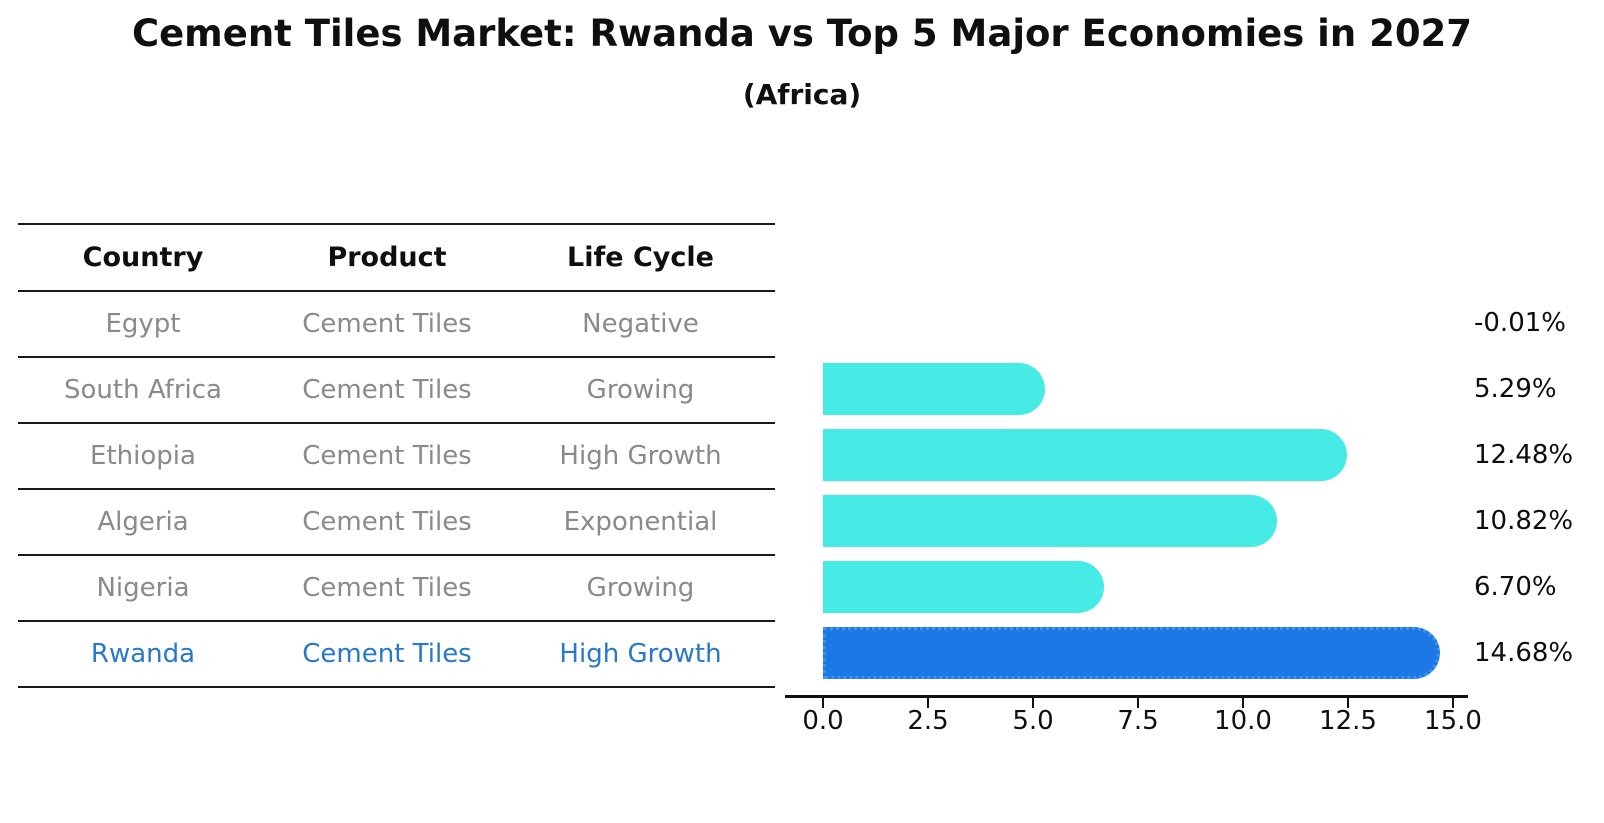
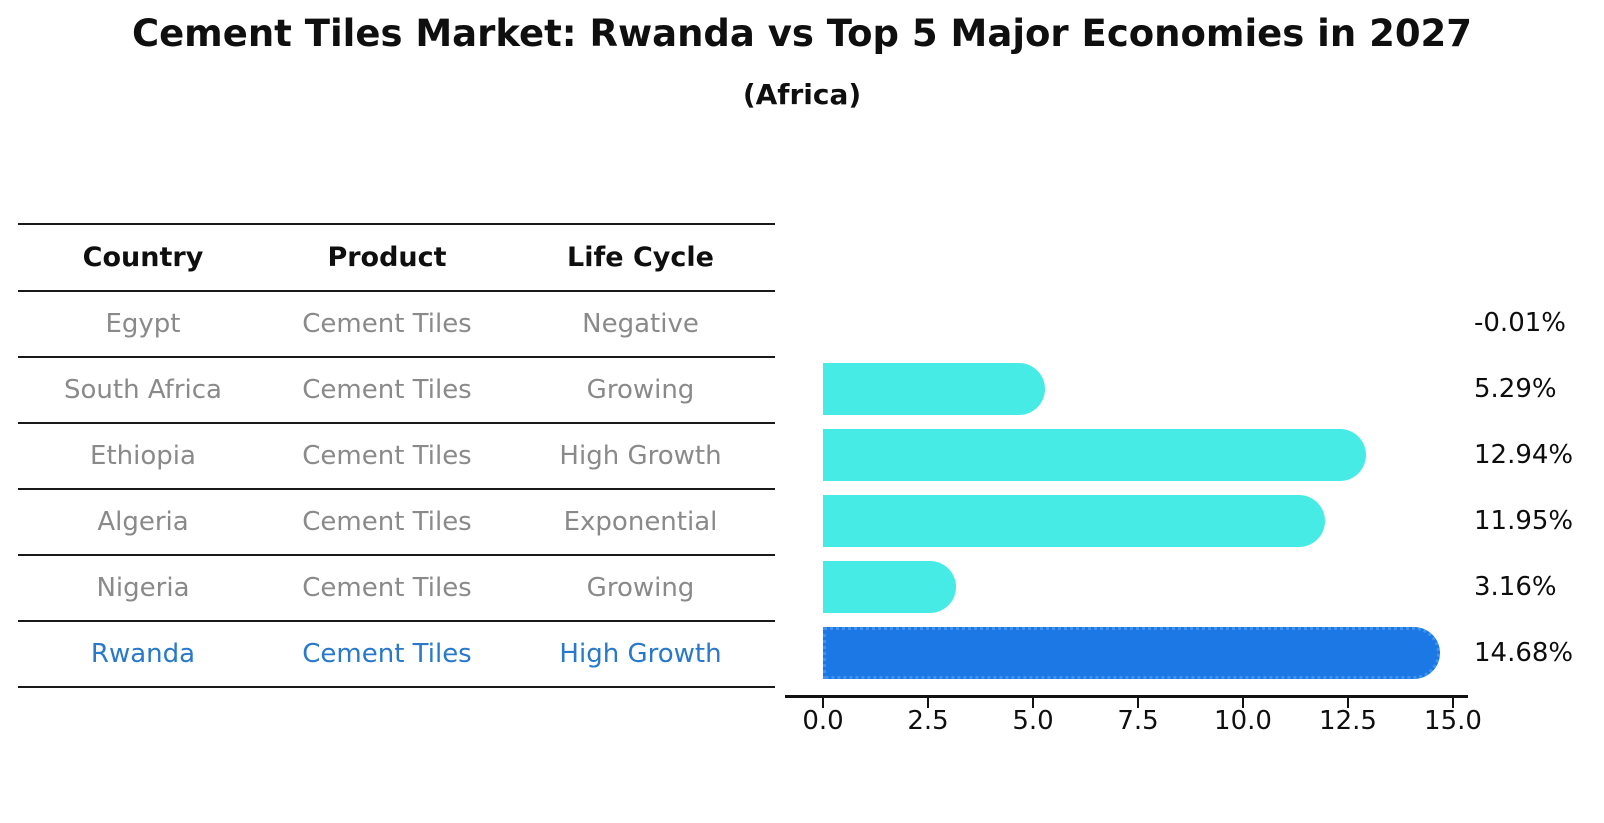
Ethiopia: 12.48% -> 12.94%
Algeria: 10.82% -> 11.95%
Nigeria: 6.70% -> 3.16%
